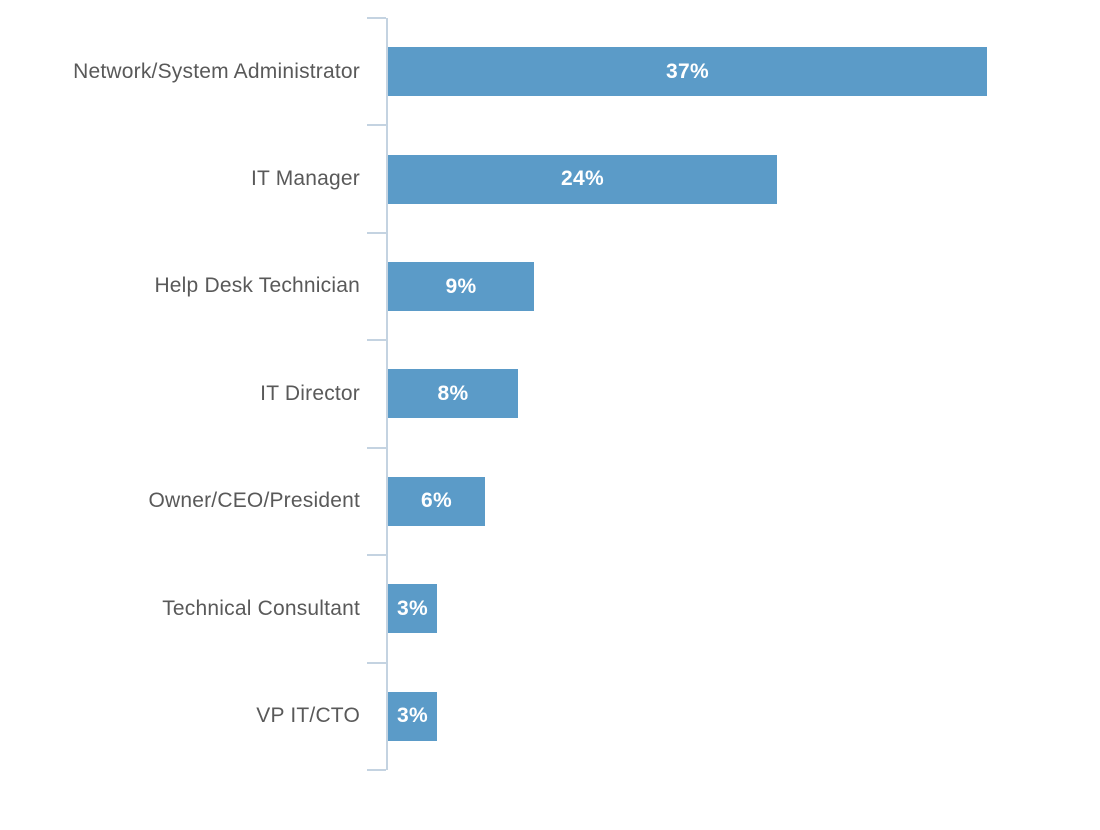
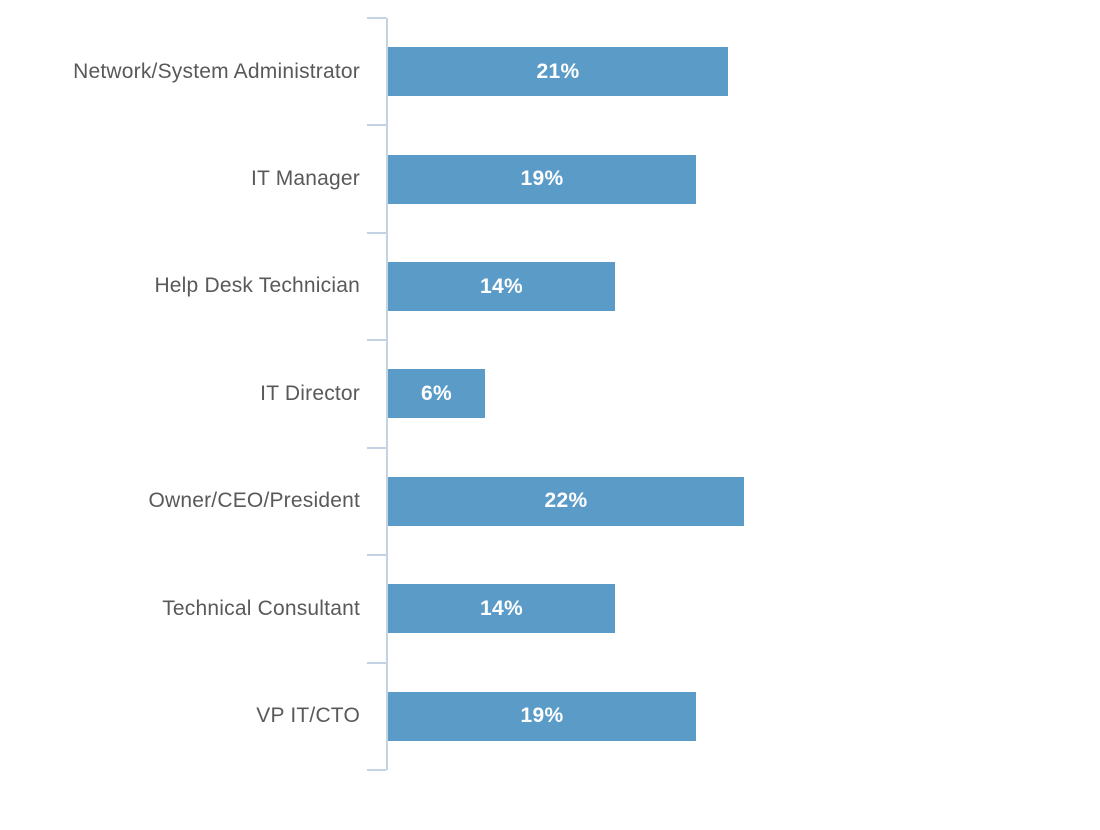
Network/System Administrator: 37% -> 21%
IT Manager: 24% -> 19%
Help Desk Technician: 9% -> 14%
IT Director: 8% -> 6%
Owner/CEO/President: 6% -> 22%
Technical Consultant: 3% -> 14%
VP IT/CTO: 3% -> 19%
